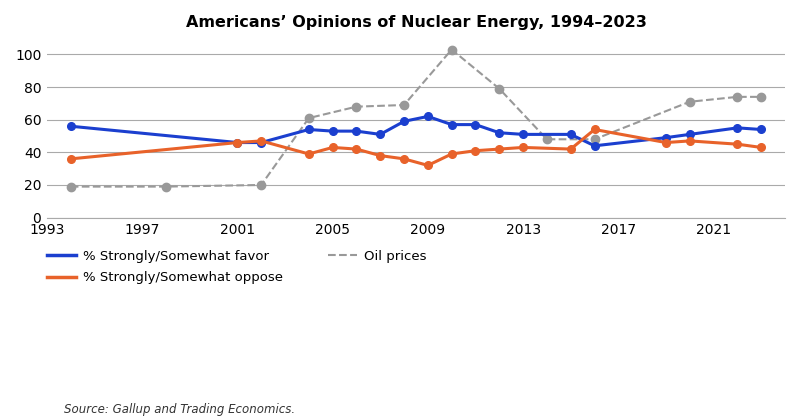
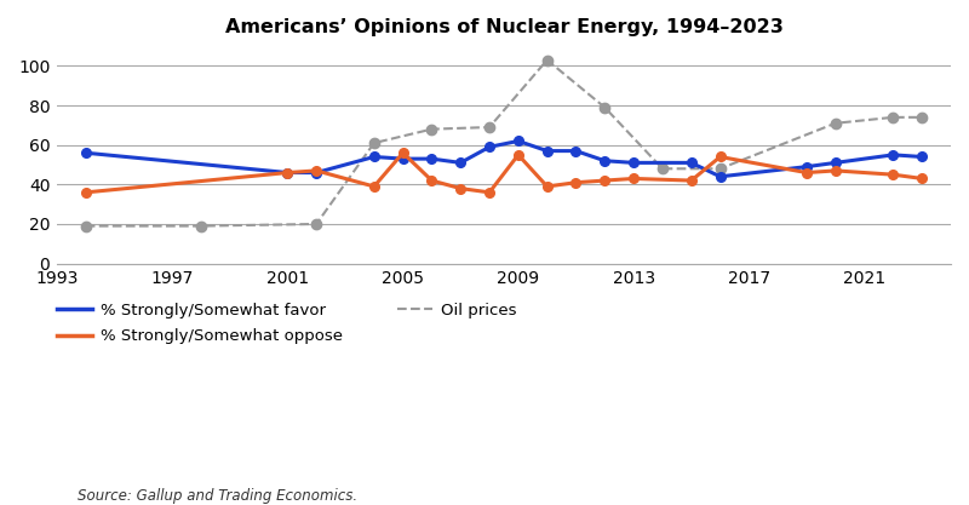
% Strongly/Somewhat oppose/2005: 43 -> 56
% Strongly/Somewhat oppose/2009: 32 -> 55
